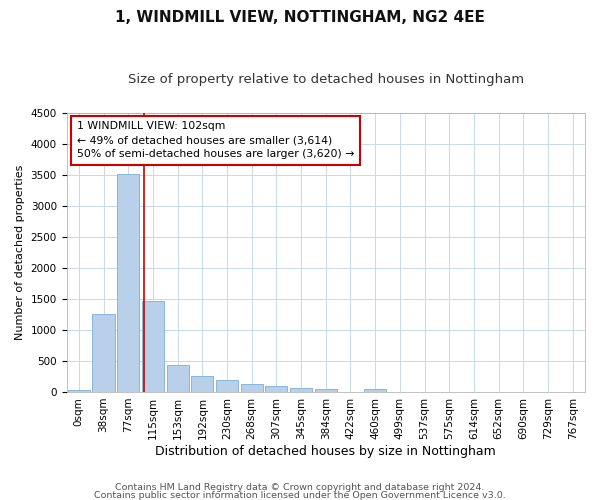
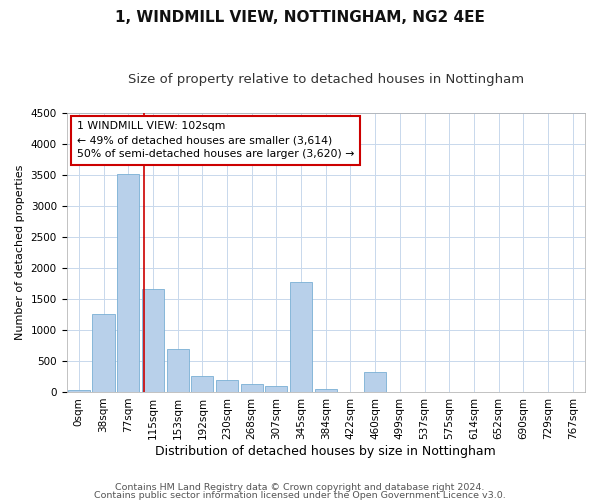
115sqm: 1470 -> 1660
153sqm: 430 -> 700
345sqm: 70 -> 1780
460sqm: 40 -> 320
